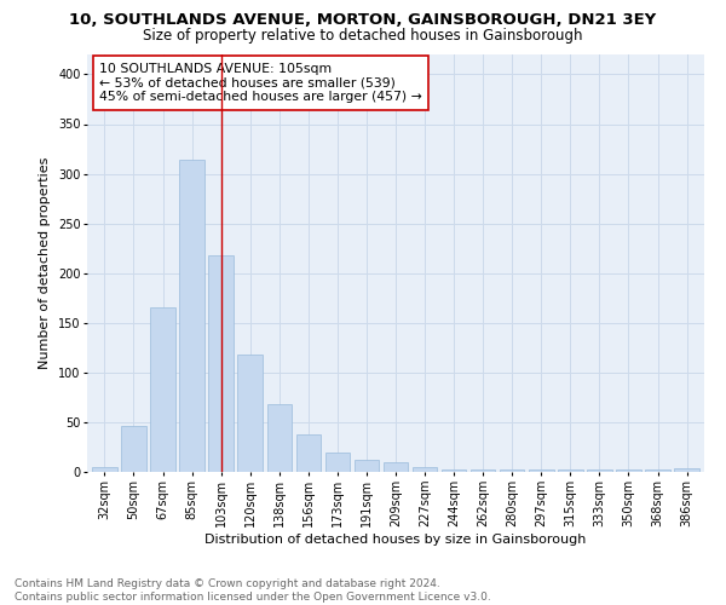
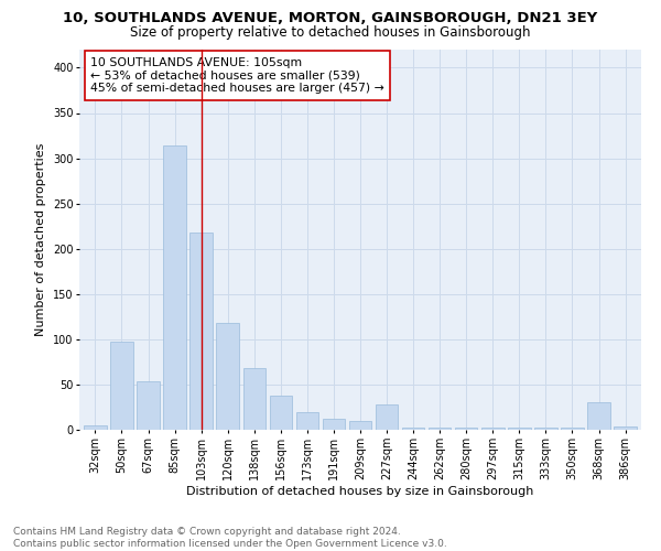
50sqm: 46 -> 98
67sqm: 165 -> 54
227sqm: 5 -> 28
368sqm: 2 -> 30
